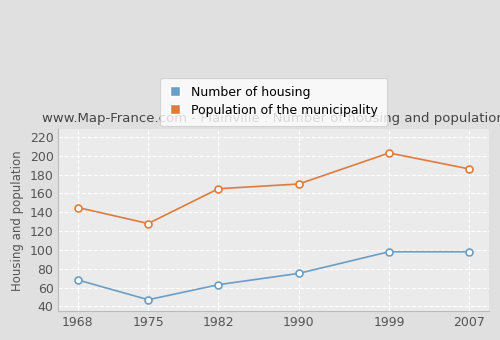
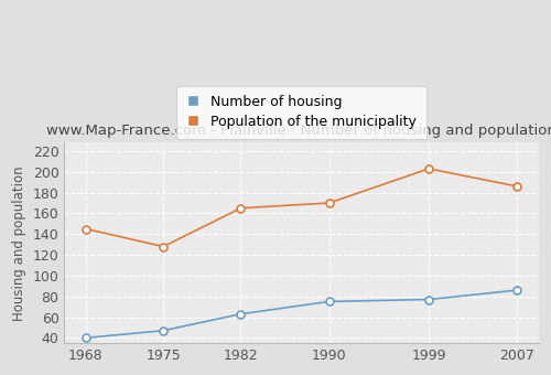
Number of housing/1968: 68 -> 40
Number of housing/1999: 98 -> 77
Number of housing/2007: 98 -> 86
